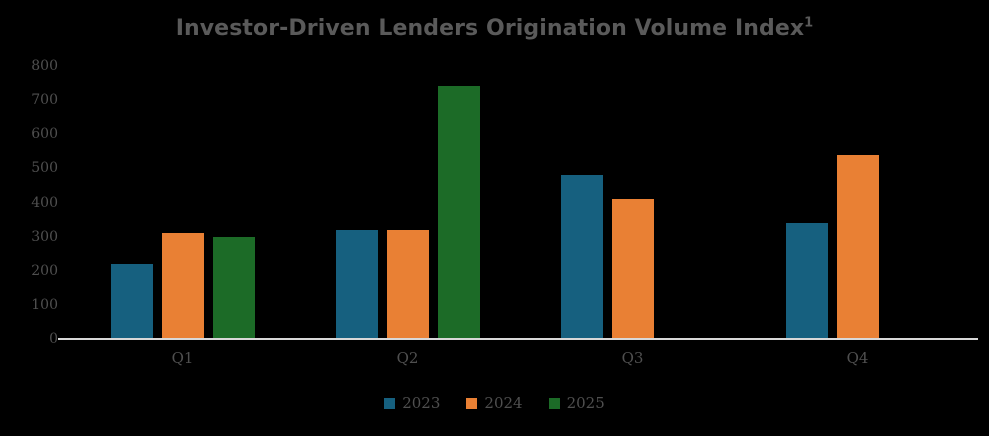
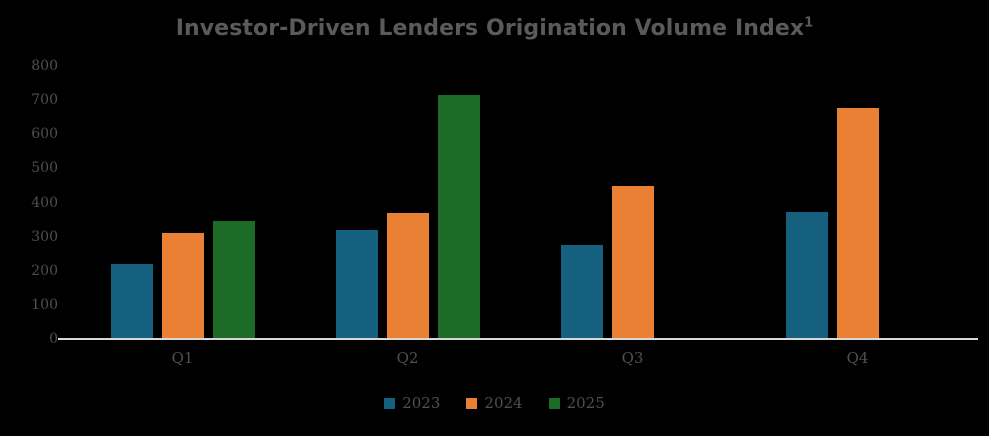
2025/Q1: 300 -> 340
2024/Q2: 320 -> 370
2025/Q2: 740 -> 720
2023/Q3: 480 -> 280
2024/Q3: 410 -> 450
2023/Q4: 340 -> 370
2024/Q4: 540 -> 680
